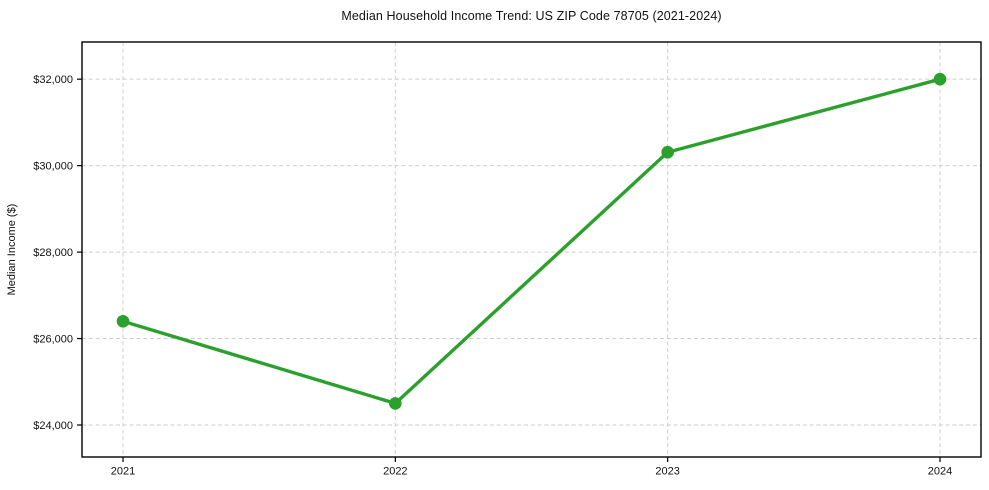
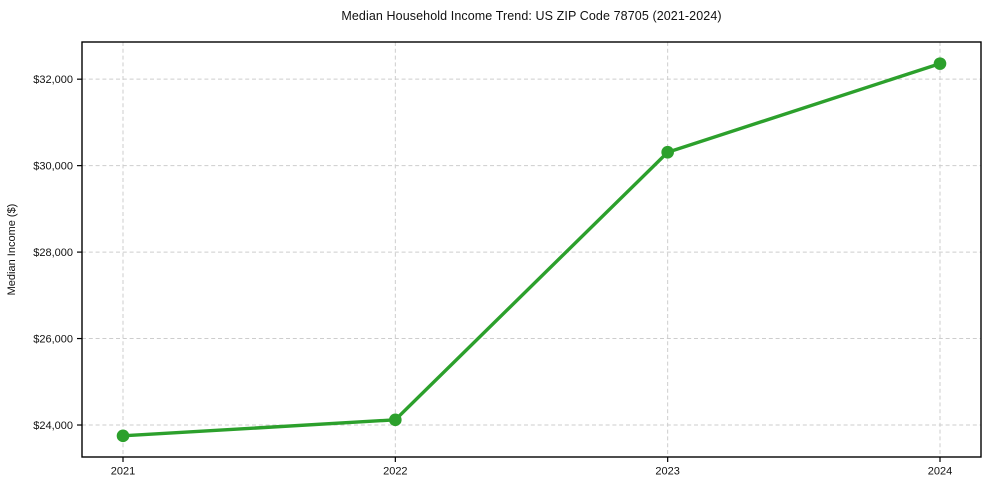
2021: $26400 -> $23800
2022: $24500 -> $24100
2024: $32000 -> $32400
